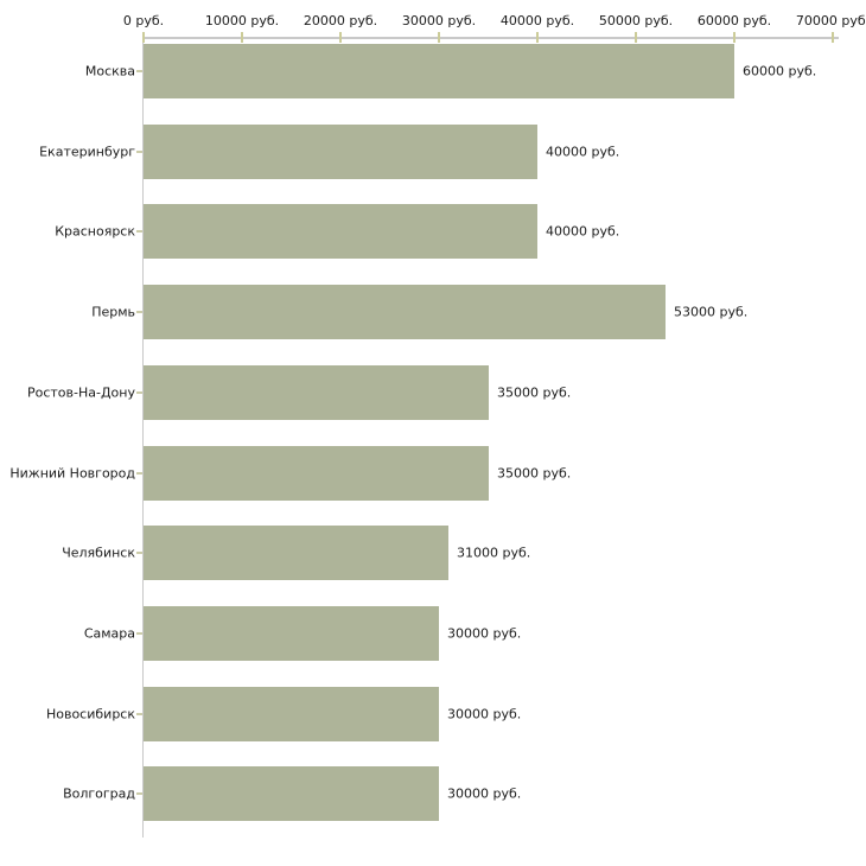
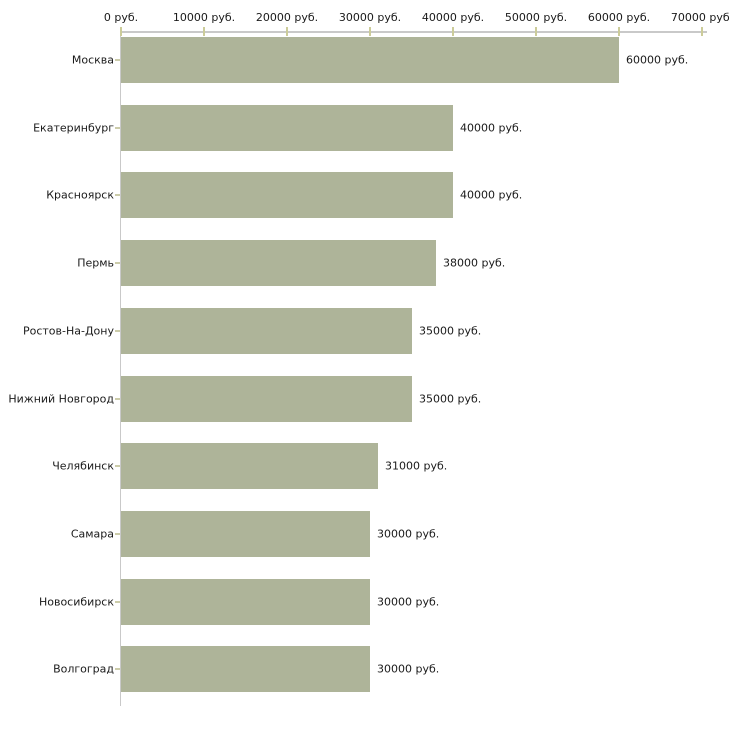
Пермь: 53000 -> 38000
